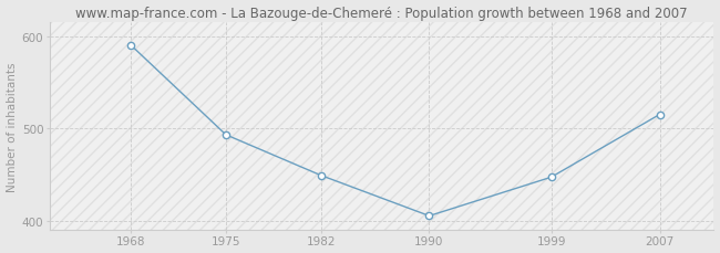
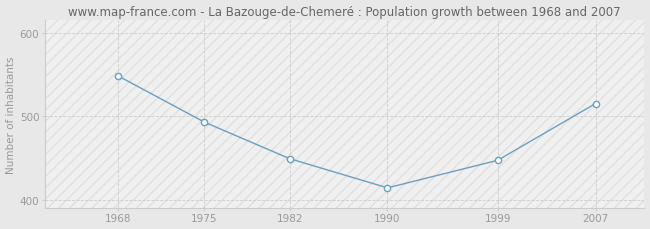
1968: 590 -> 548
1990: 405 -> 414
